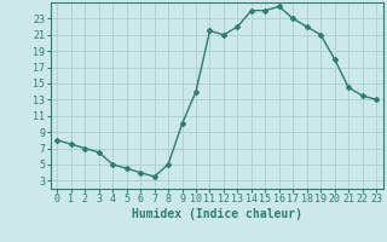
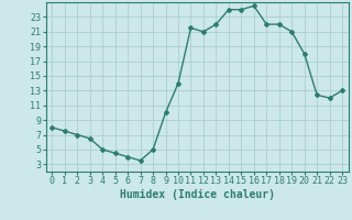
17: 23.0 -> 22.0
21: 14.5 -> 12.4
22: 13.5 -> 12.0
